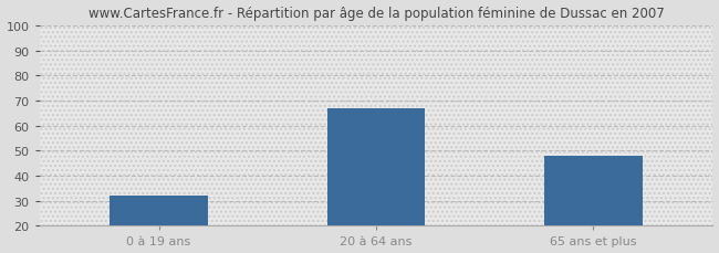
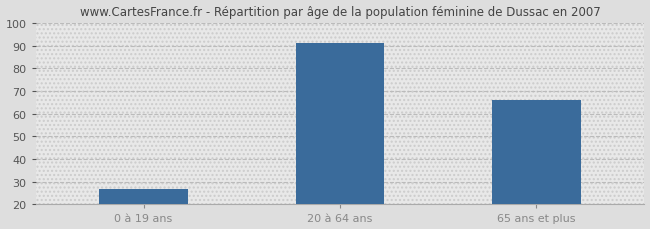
0 à 19 ans: 32 -> 27
20 à 64 ans: 67 -> 91
65 ans et plus: 48 -> 66
